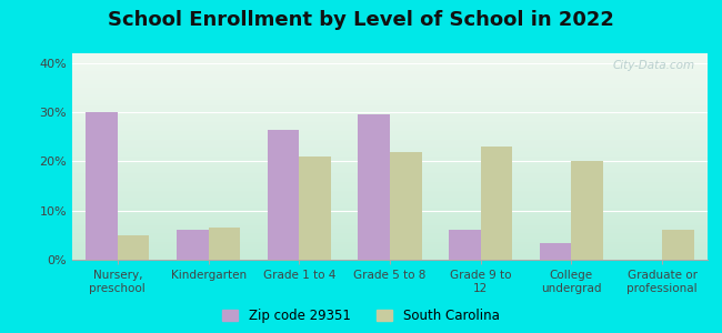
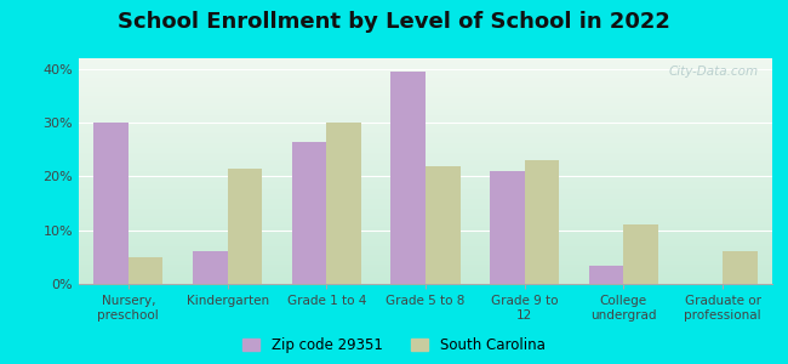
South Carolina/Kindergarten: 6.5% -> 21.5%
South Carolina/Grade 1 to 4: 21.0% -> 30.0%
Zip code 29351/Grade 5 to 8: 29.5% -> 39.5%
Zip code 29351/Grade 9 to 12: 6.0% -> 21.0%
South Carolina/College undergrad: 20.0% -> 11.0%
